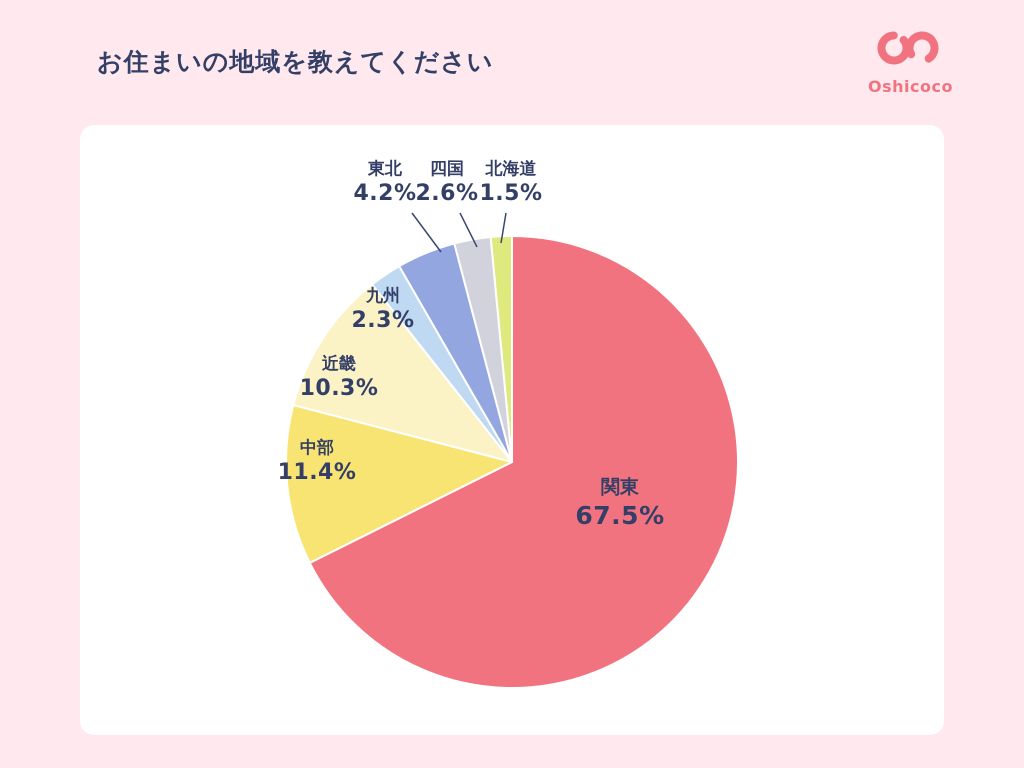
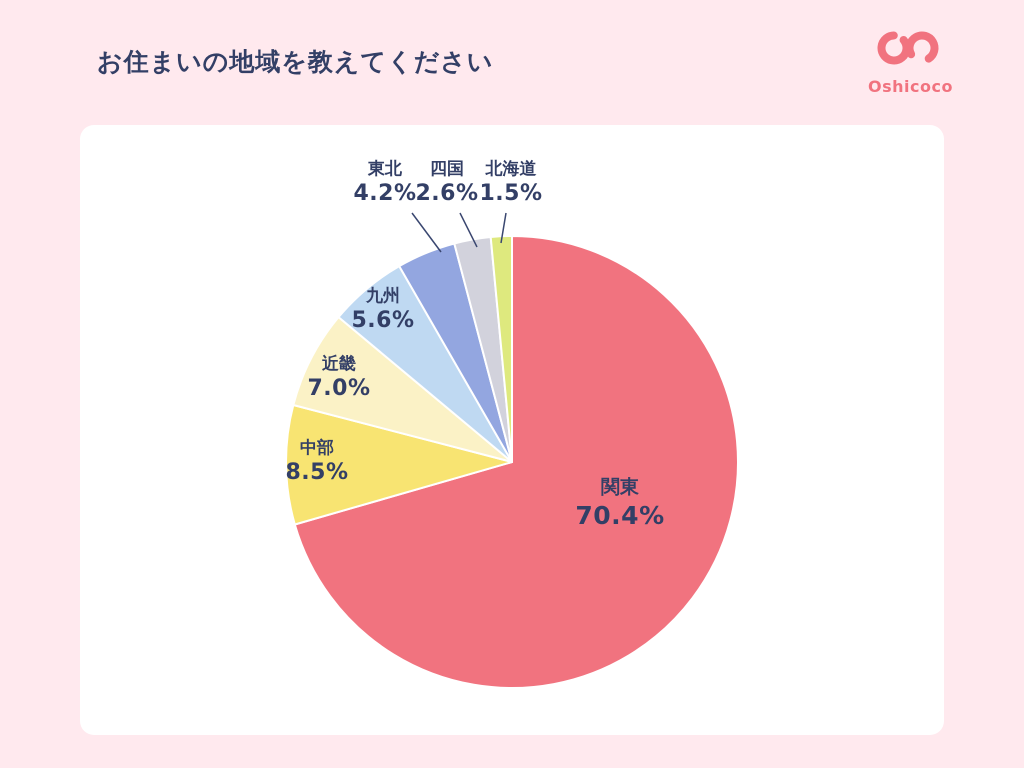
関東: 67.5% -> 70.4%
中部: 11.4% -> 8.5%
近畿: 10.3% -> 7.0%
九州: 2.3% -> 5.6%
